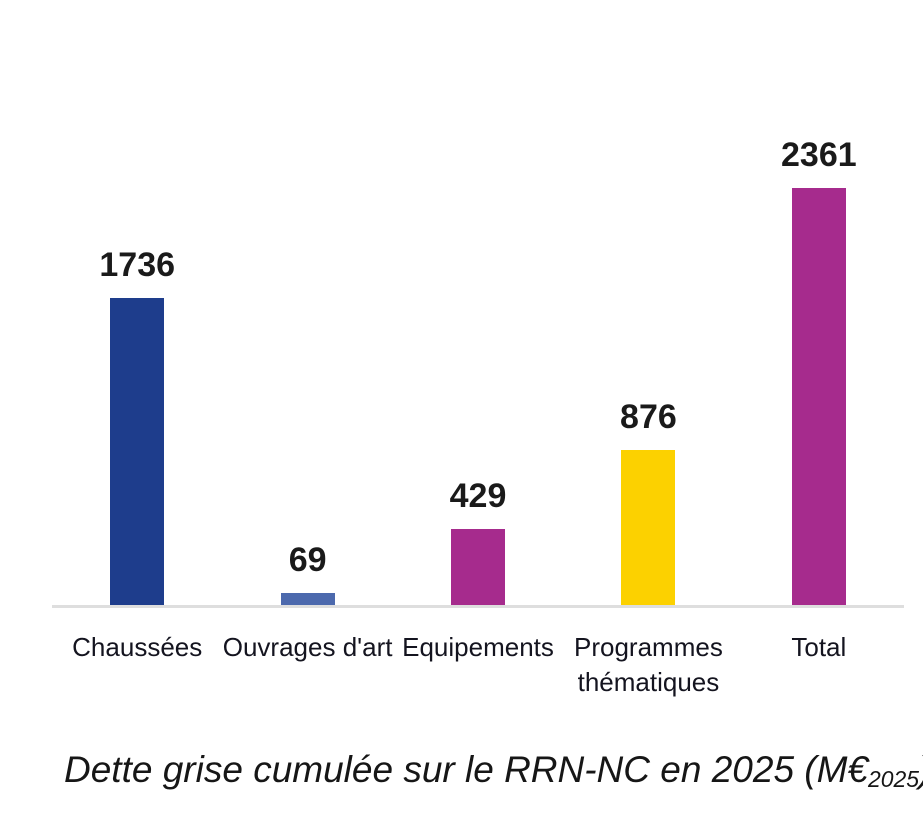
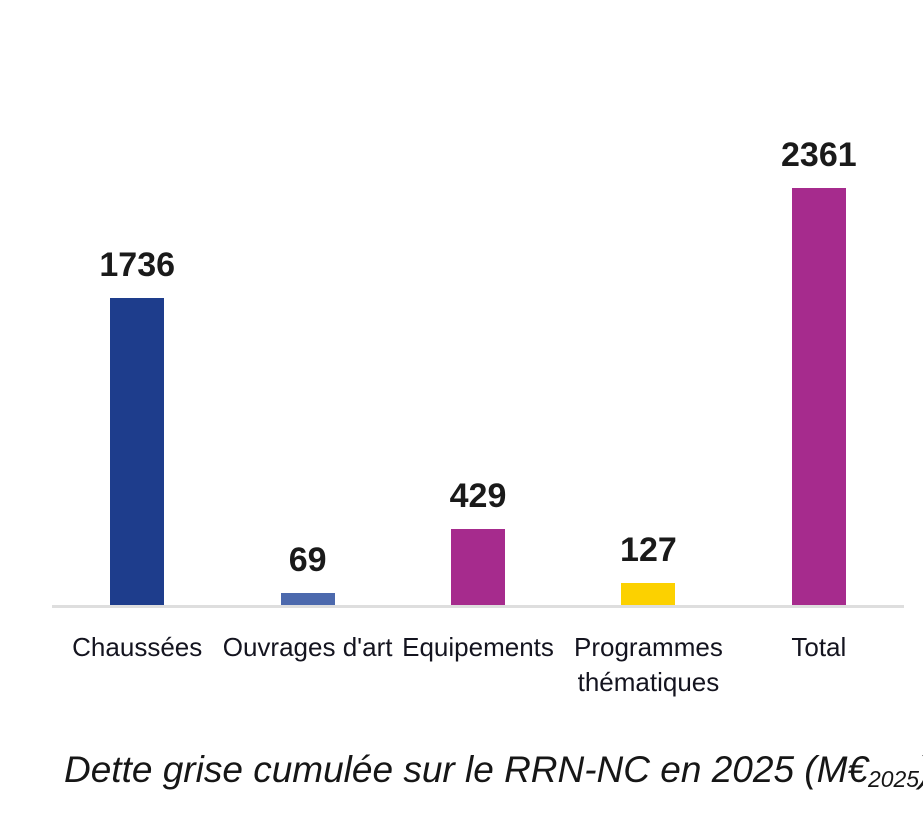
Programmes thématiques: 876 -> 127
